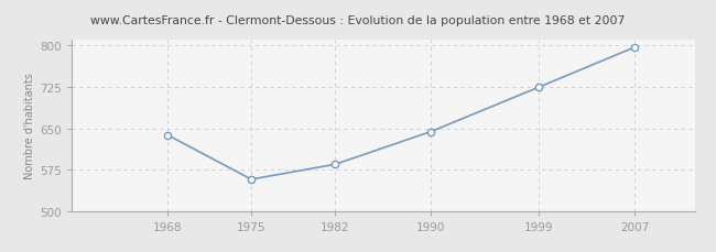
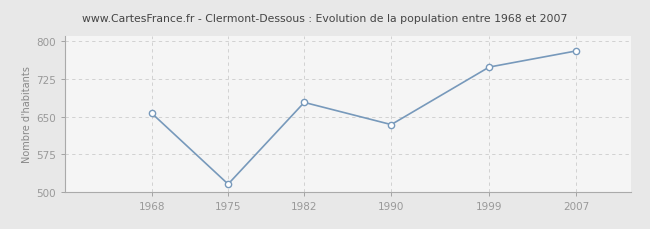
1968: 638 -> 656
1975: 558 -> 516
1982: 585 -> 678
1990: 644 -> 634
1999: 724 -> 748
2007: 796 -> 780
